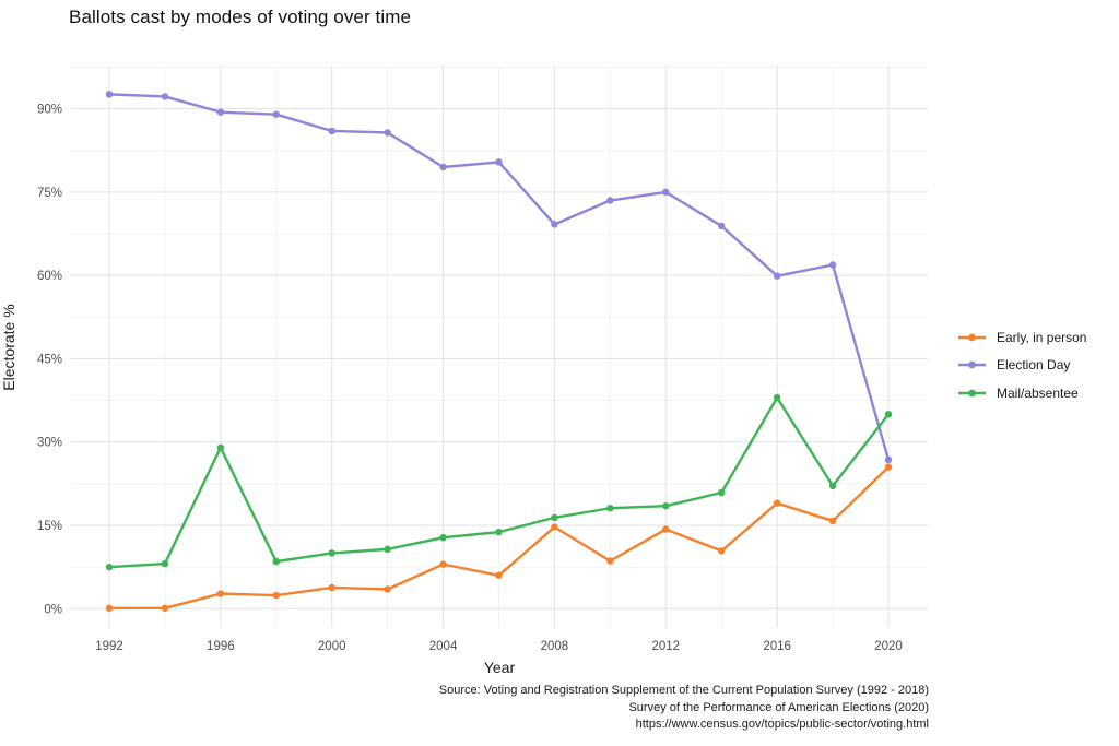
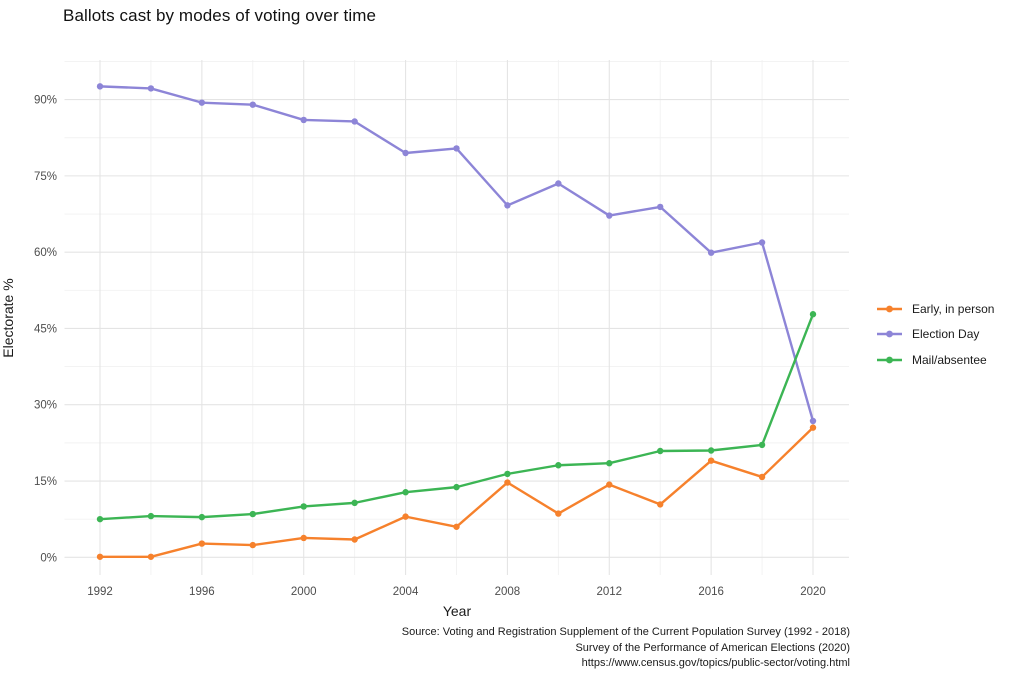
Mail/absentee/1996: 29% -> 8%
Election Day/2012: 75% -> 67%
Mail/absentee/2016: 38% -> 21%
Mail/absentee/2020: 35% -> 48%
